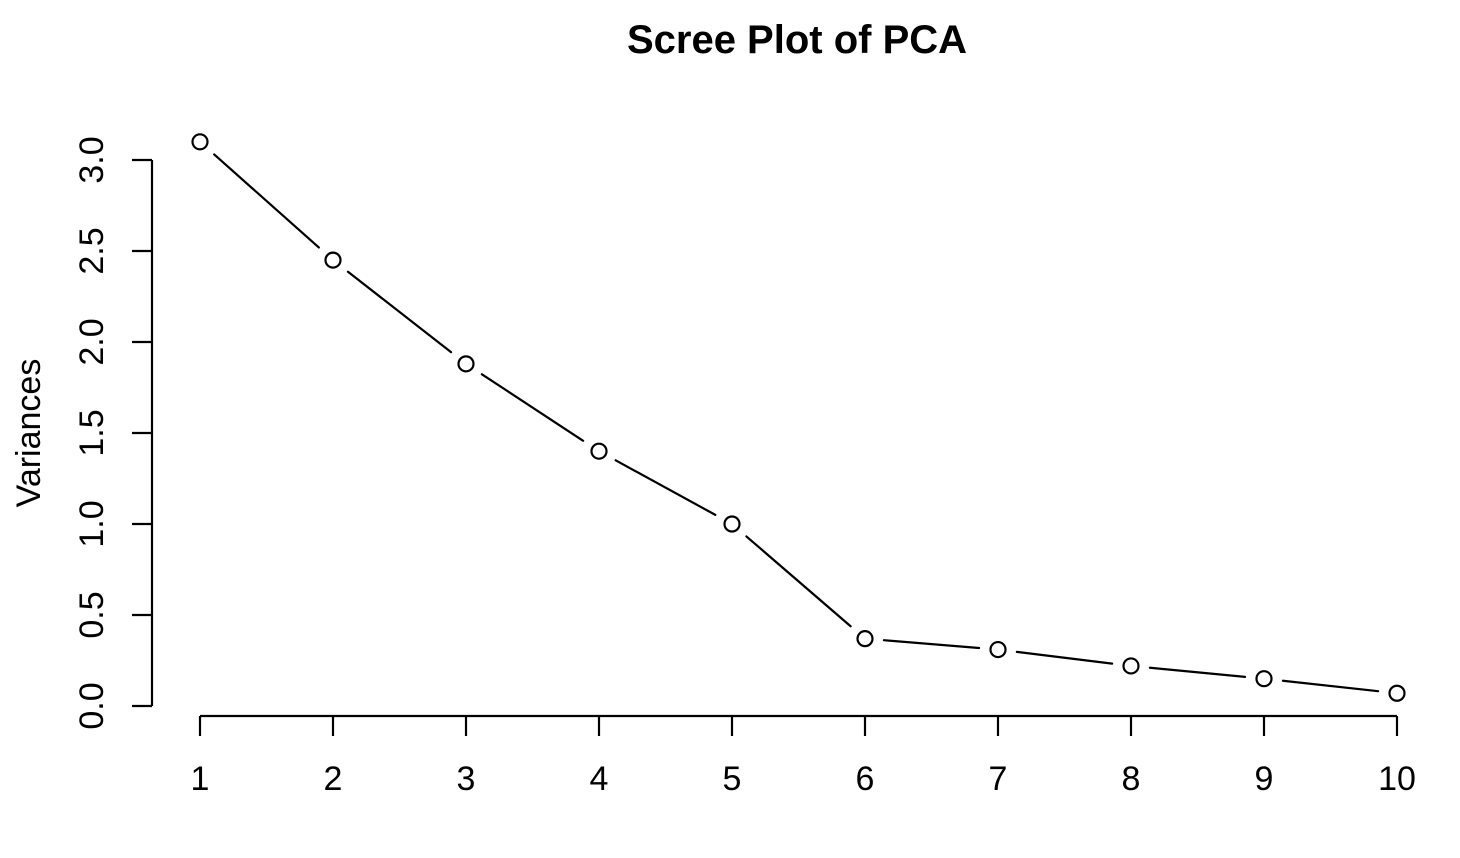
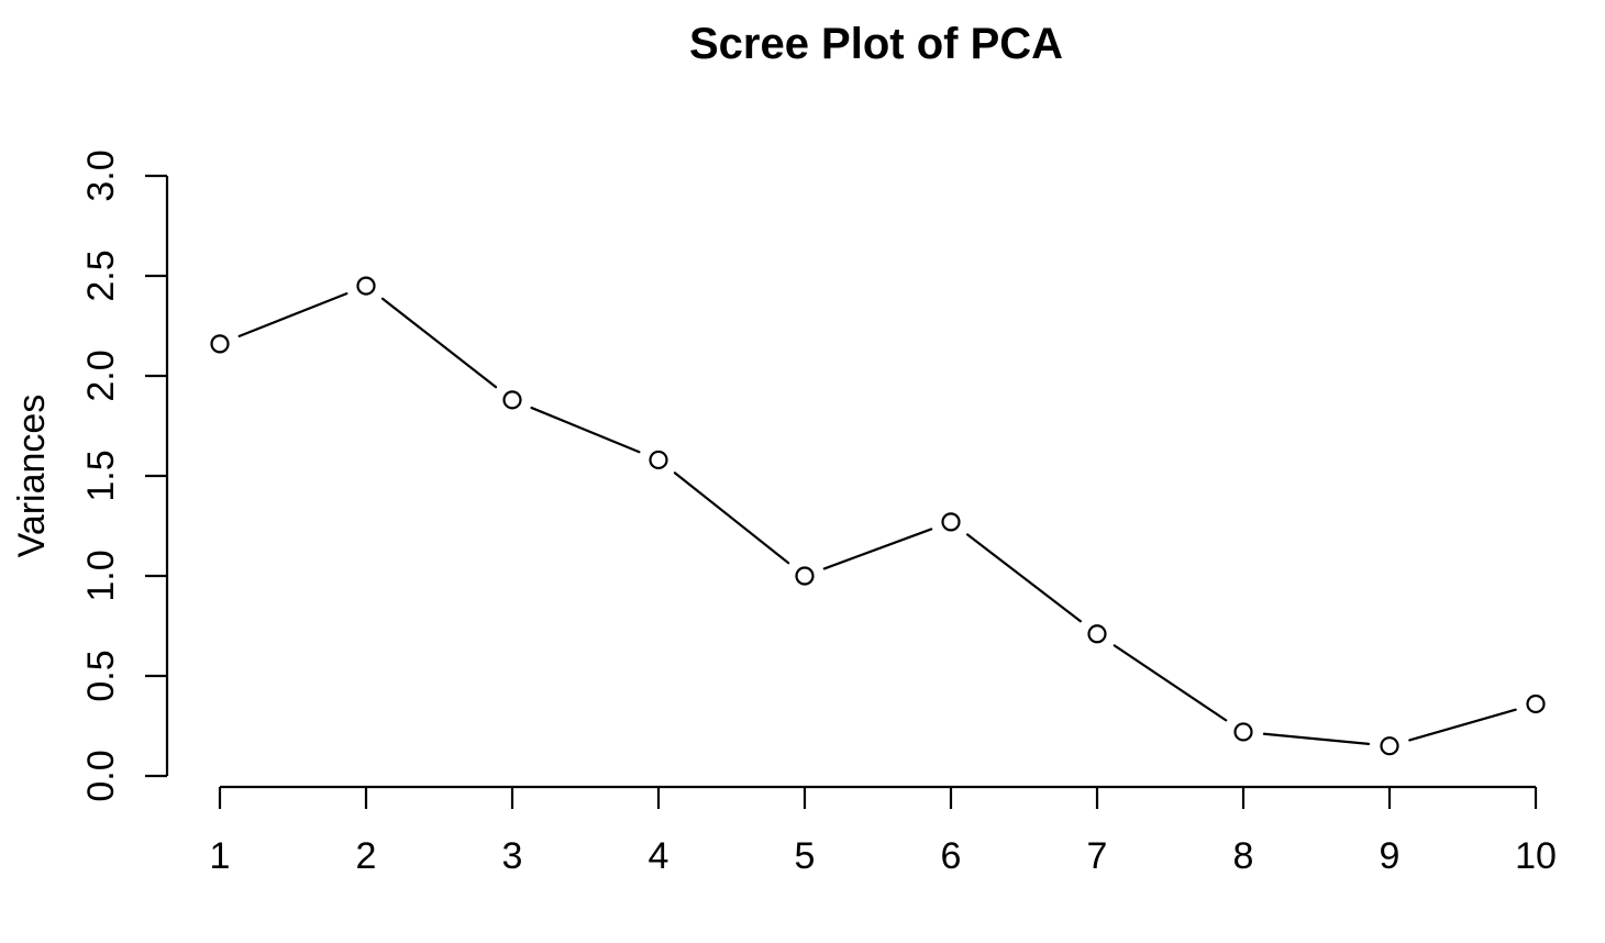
1: 3.10 -> 2.16
4: 1.40 -> 1.58
6: 0.37 -> 1.27
7: 0.31 -> 0.71
10: 0.07 -> 0.36
